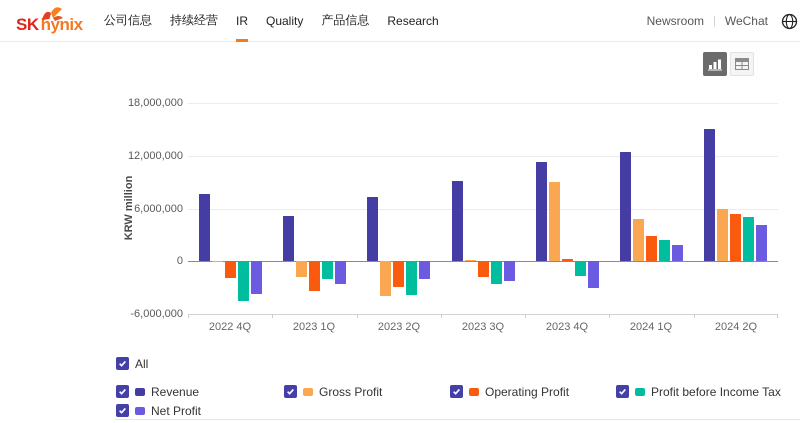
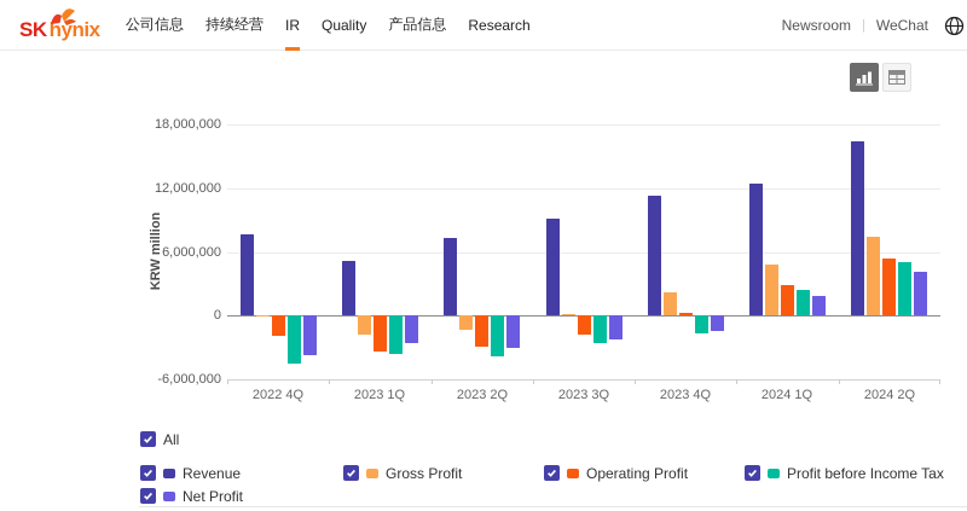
Profit before Income Tax/2023 1Q: -2000000 -> -4000000
Gross Profit/2023 2Q: -4000000 -> -1000000
Net Profit/2023 2Q: -2000000 -> -3000000
Gross Profit/2023 4Q: 9000000 -> 2000000
Net Profit/2023 4Q: -3000000 -> -1000000
Revenue/2024 2Q: 15000000 -> 16000000
Gross Profit/2024 2Q: 6000000 -> 7000000
